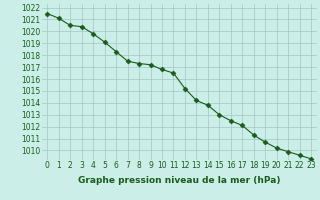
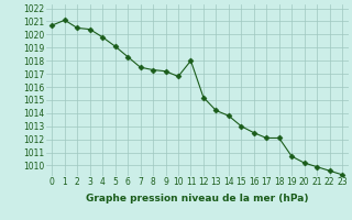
0: 1021.5 -> 1020.7
11: 1016.5 -> 1018.0
18: 1011.3 -> 1012.1
